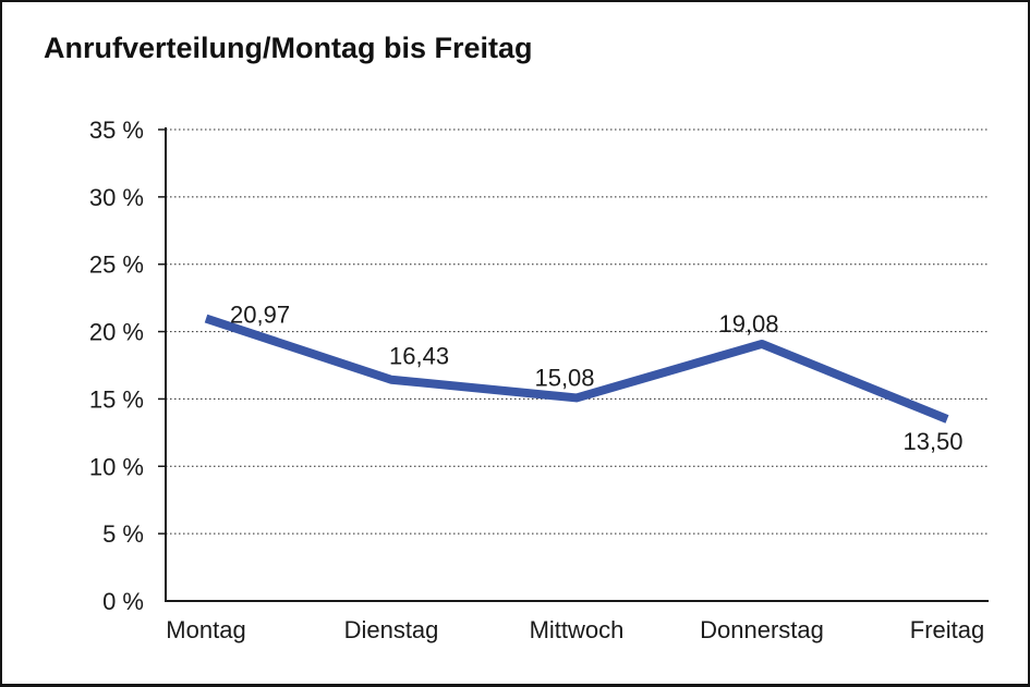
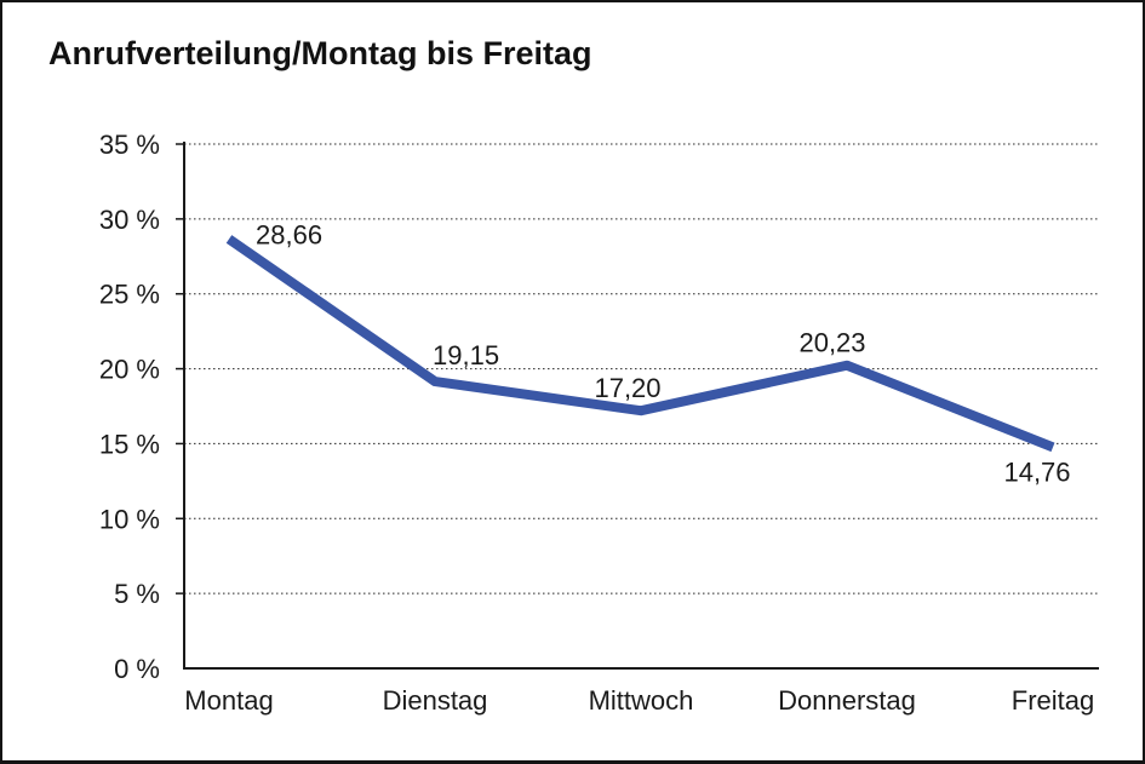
Montag: 20,97 -> 28,66
Dienstag: 16,43 -> 19,15
Mittwoch: 15,08 -> 17,20
Donnerstag: 19,08 -> 20,23
Freitag: 13,50 -> 14,76
